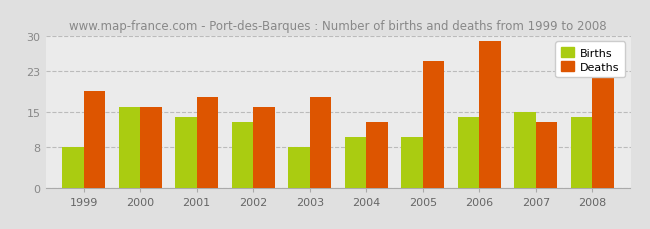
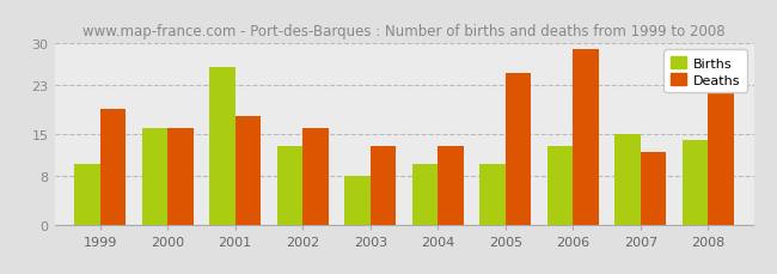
Births/1999: 8 -> 10
Births/2001: 14 -> 26
Deaths/2003: 18 -> 13
Births/2006: 14 -> 13
Deaths/2007: 13 -> 12
